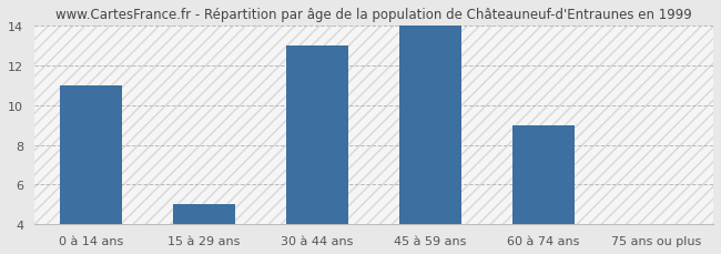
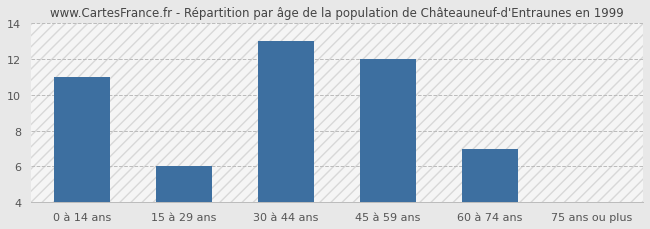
15 à 29 ans: 5 -> 6
45 à 59 ans: 14 -> 12
60 à 74 ans: 9 -> 7
